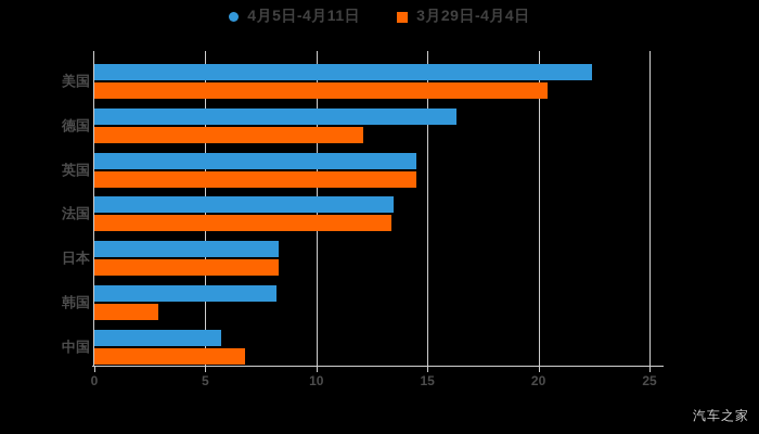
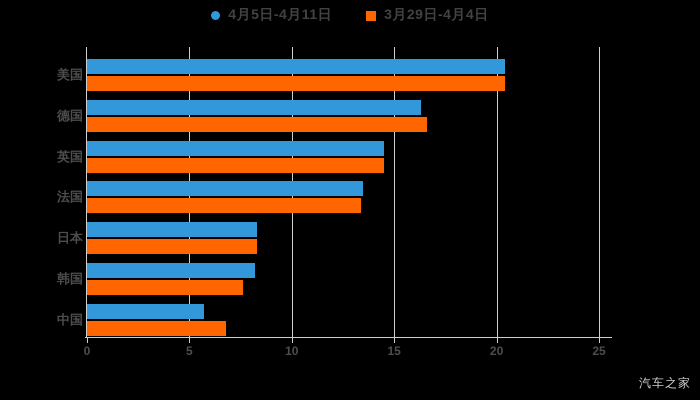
4月5日-4月11日/美国: 22.4 -> 20.4
3月29日-4月4日/德国: 12.1 -> 16.6
3月29日-4月4日/韩国: 2.9 -> 7.6
